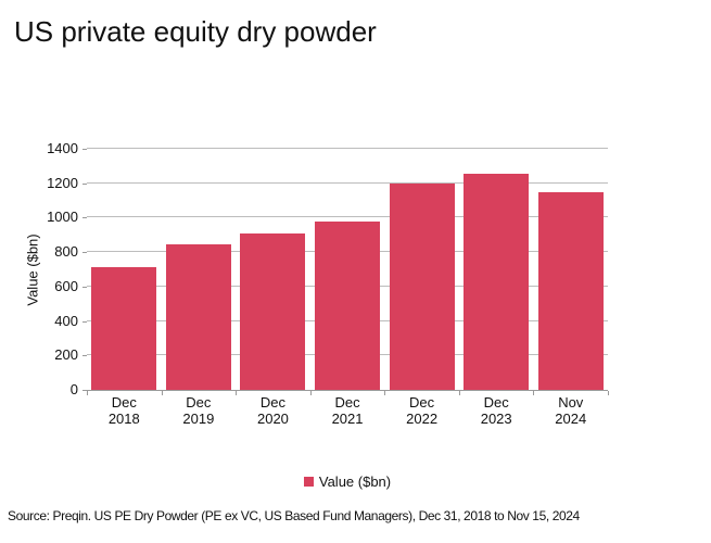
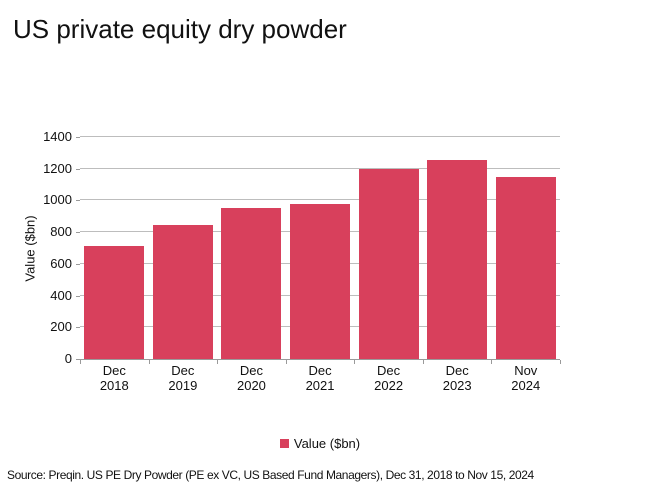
Dec 2020: 910 -> 960
